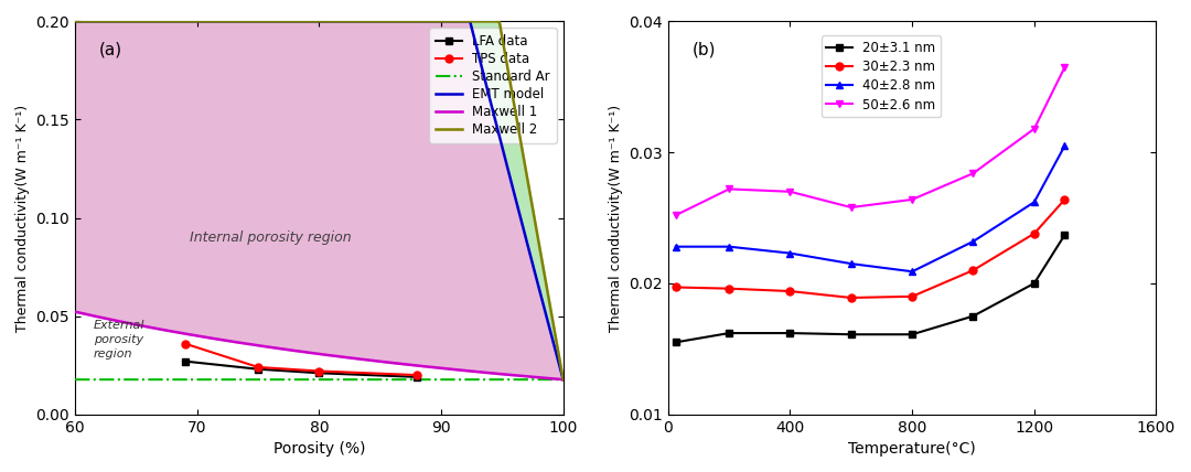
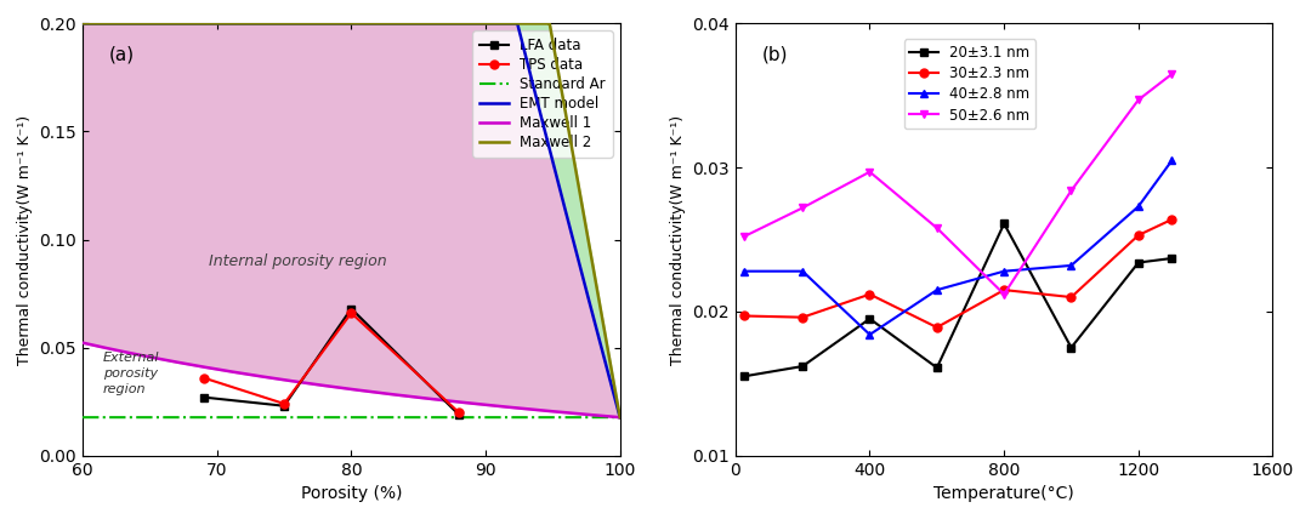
LFA data/80: 0.021 -> 0.068
TPS data/80: 0.022 -> 0.066
20±3.1 nm/400: 0.0162 -> 0.0195
30±2.3 nm/400: 0.0194 -> 0.0212
40±2.8 nm/400: 0.0223 -> 0.0184
50±2.6 nm/400: 0.0270 -> 0.0297
20±3.1 nm/800: 0.0161 -> 0.0261
30±2.3 nm/800: 0.0190 -> 0.0215
40±2.8 nm/800: 0.0209 -> 0.0228
50±2.6 nm/800: 0.0264 -> 0.0212
20±3.1 nm/1200: 0.0200 -> 0.0234
30±2.3 nm/1200: 0.0238 -> 0.0253
40±2.8 nm/1200: 0.0262 -> 0.0273
50±2.6 nm/1200: 0.0318 -> 0.0347
